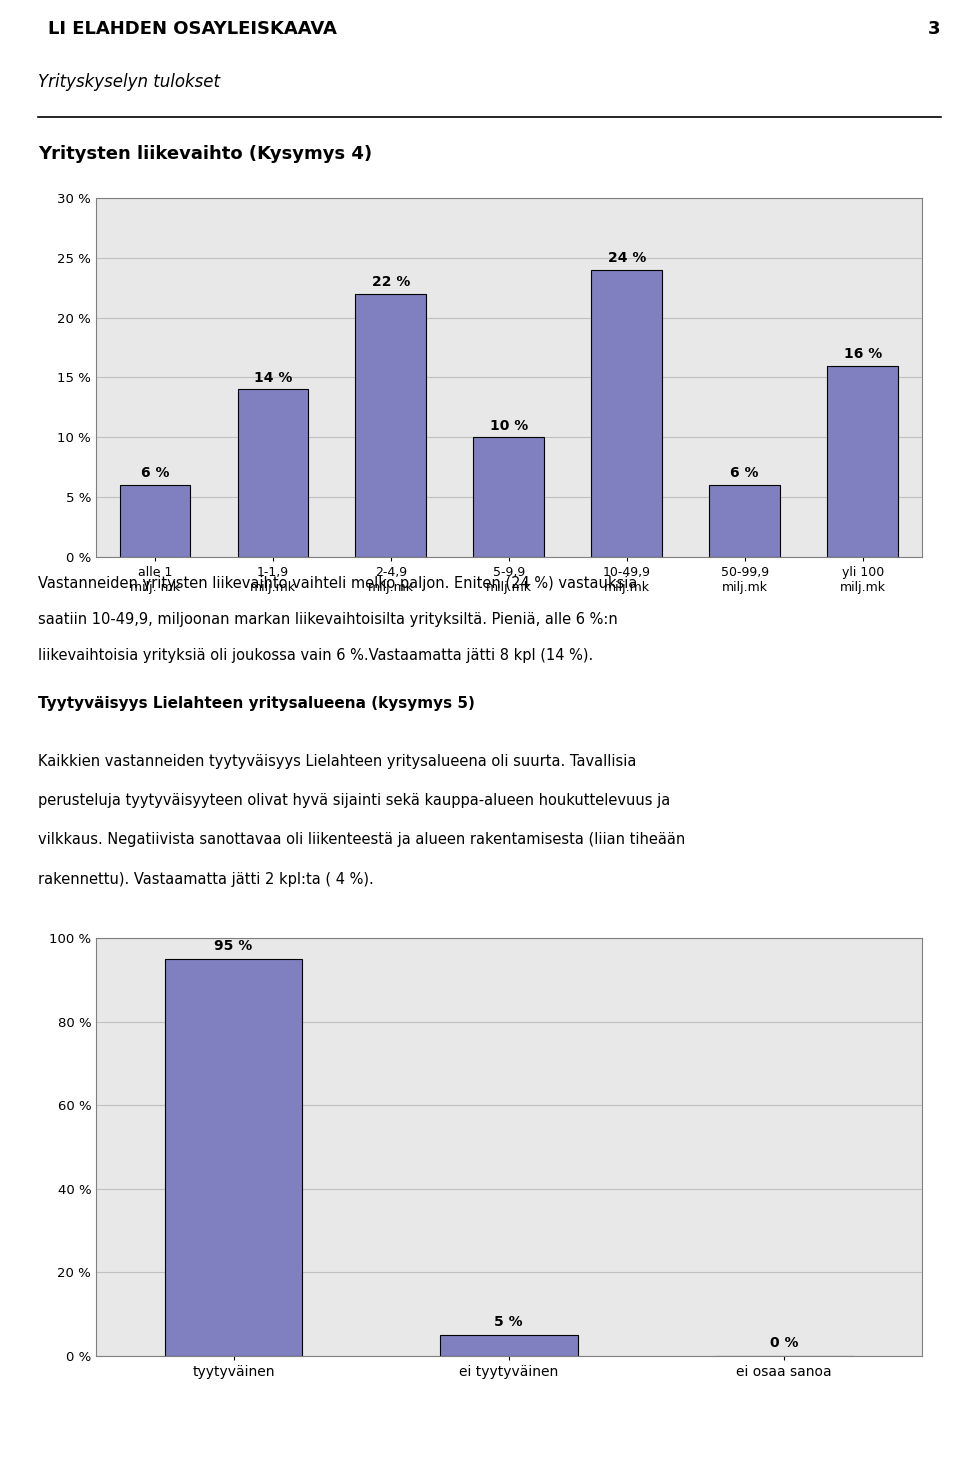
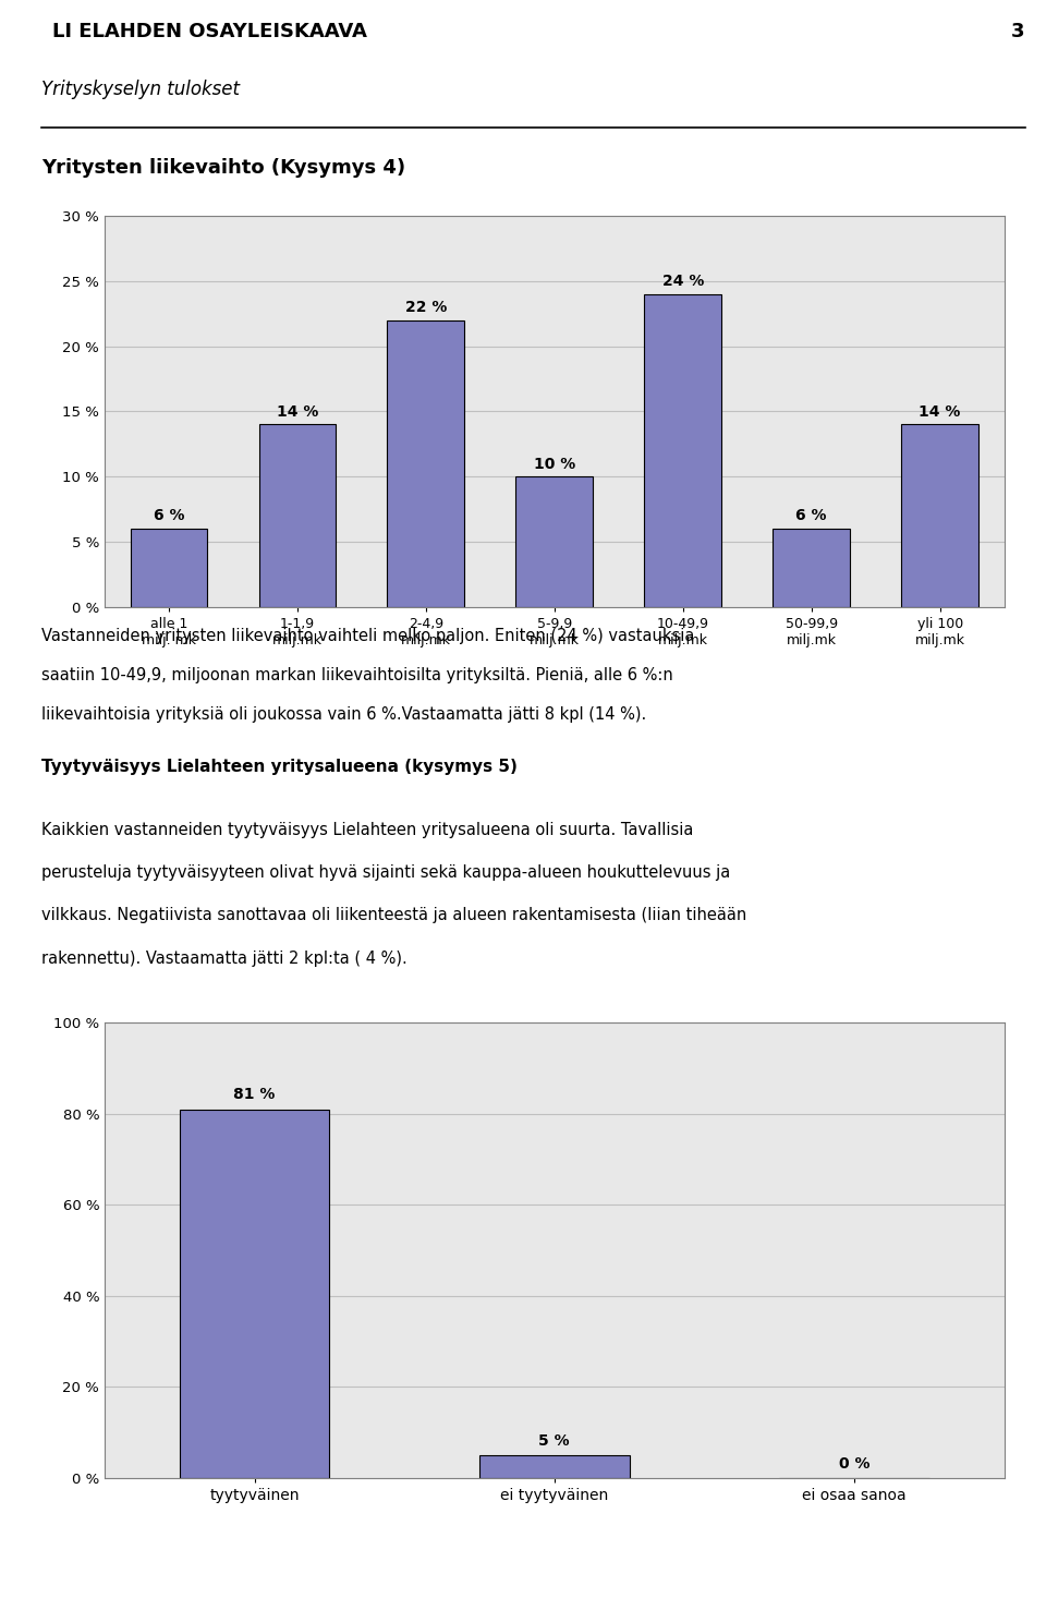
yli 100 milj.mk: 16 -> 14
tyytyväinen: 95 -> 81
